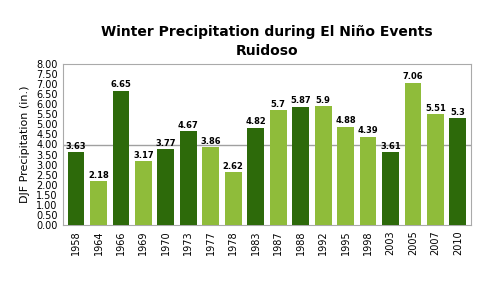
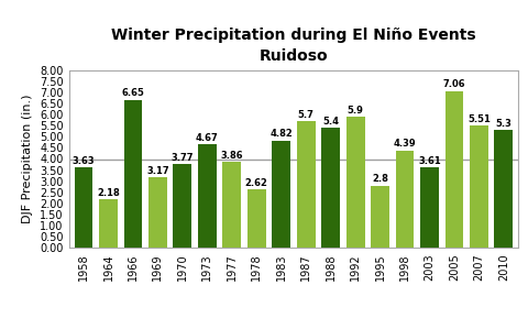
1988: 5.87 -> 5.4
1995: 4.88 -> 2.8
